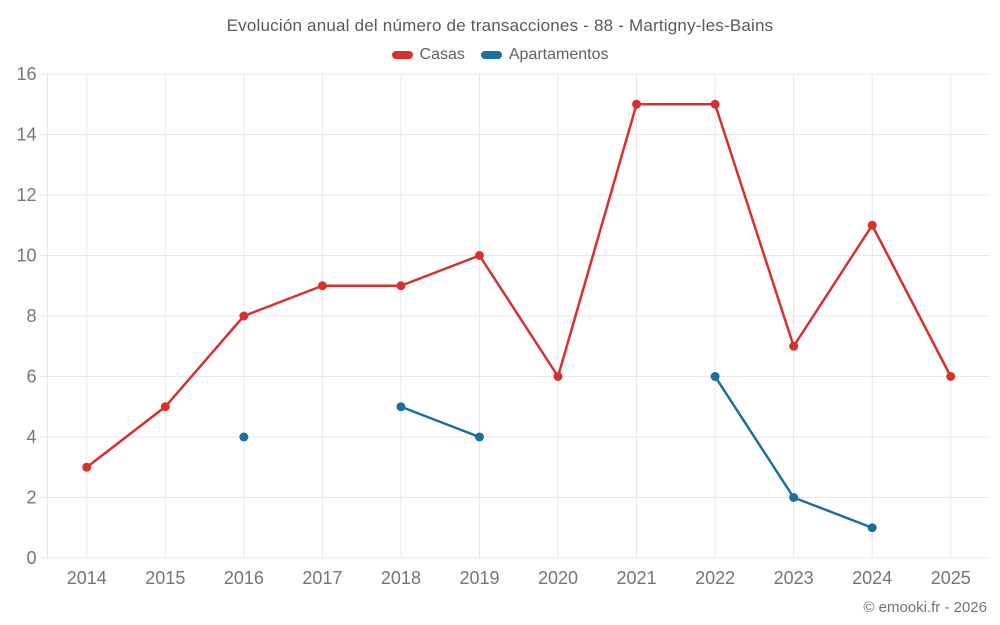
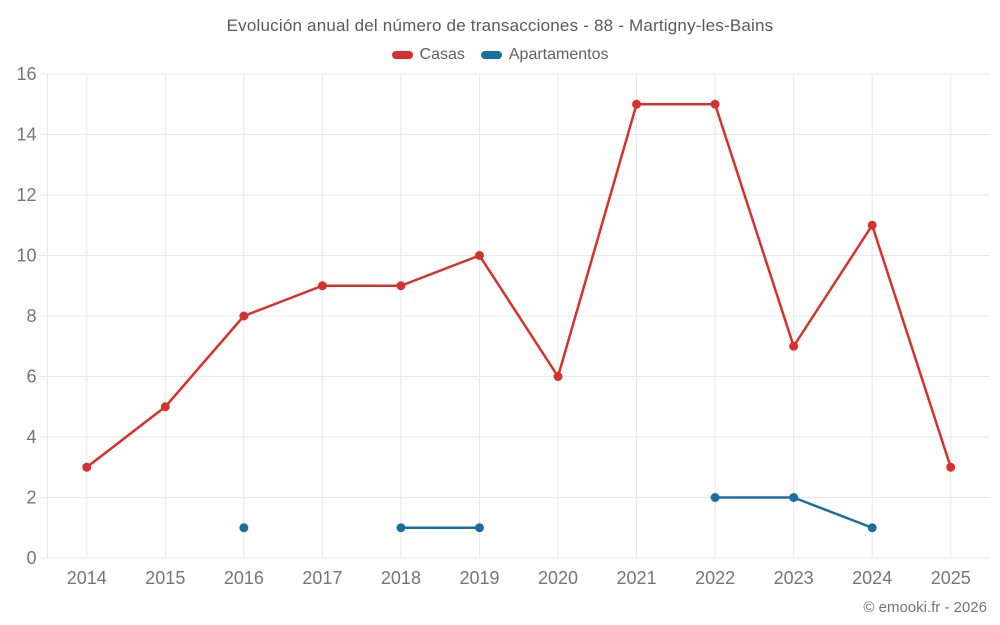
Apartamentos/2016: 4 -> 1
Apartamentos/2018: 5 -> 1
Apartamentos/2019: 4 -> 1
Apartamentos/2022: 6 -> 2
Casas/2025: 6 -> 3
